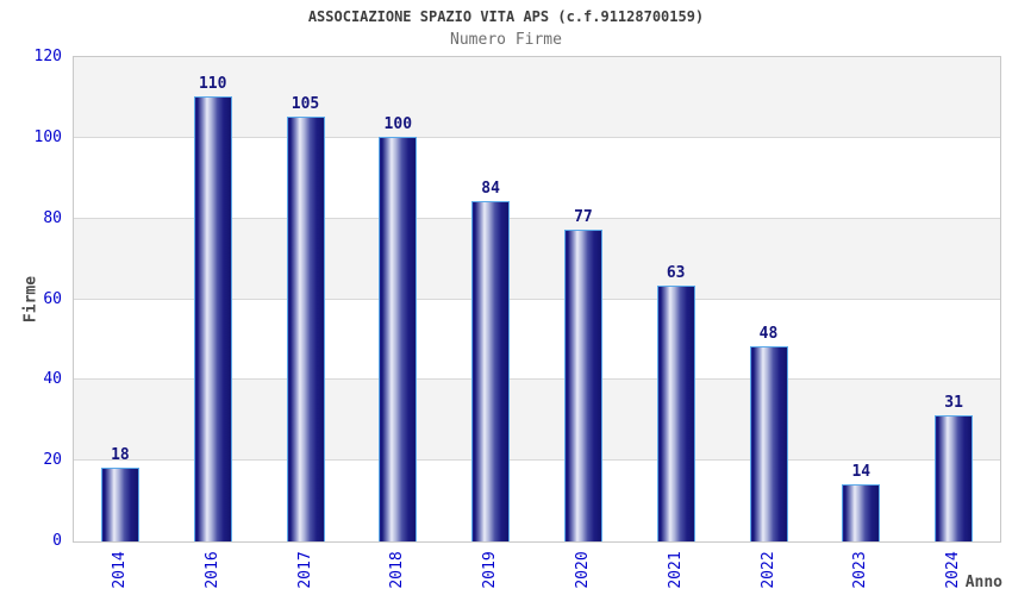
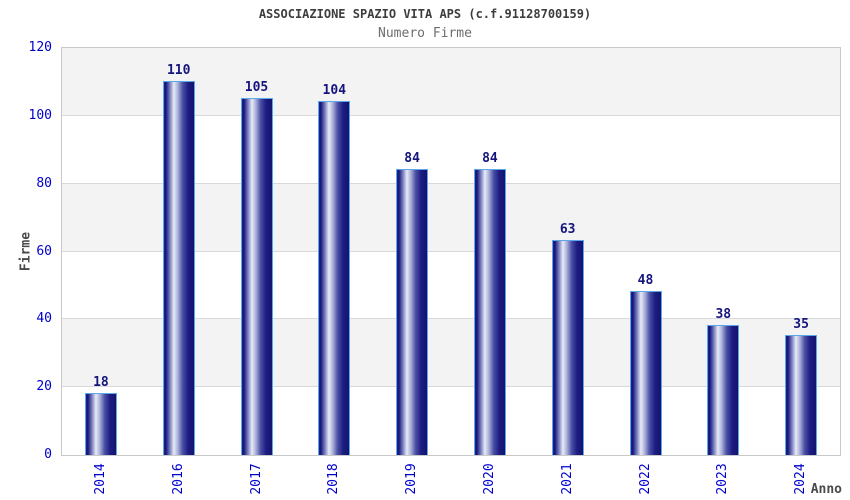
2018: 100 -> 104
2020: 77 -> 84
2023: 14 -> 38
2024: 31 -> 35
